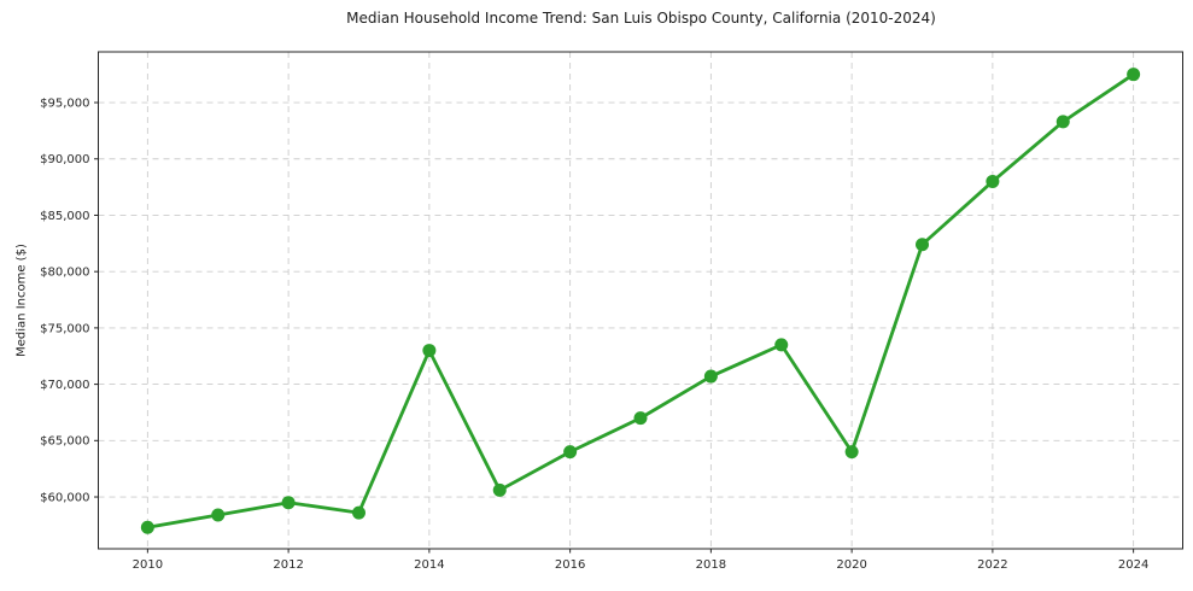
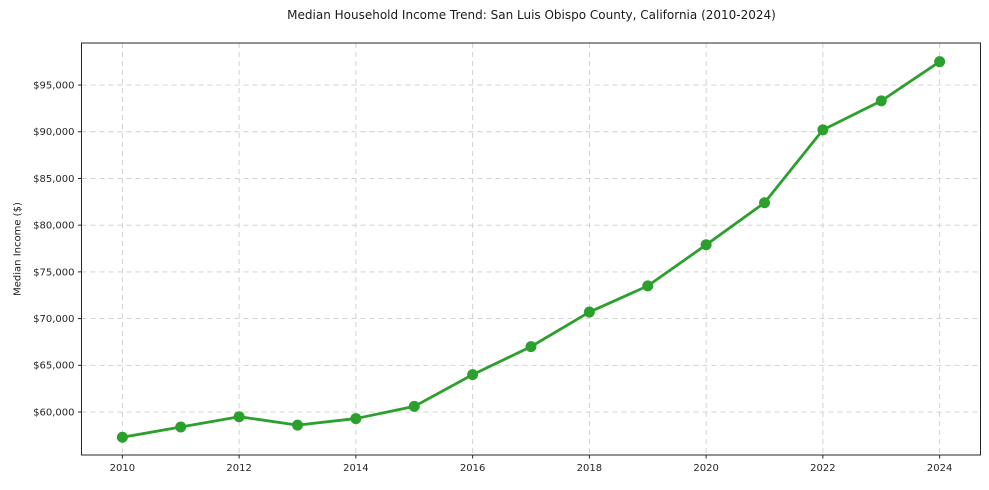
2014: $73000 -> $59000
2020: $64000 -> $78000
2022: $88000 -> $90000
